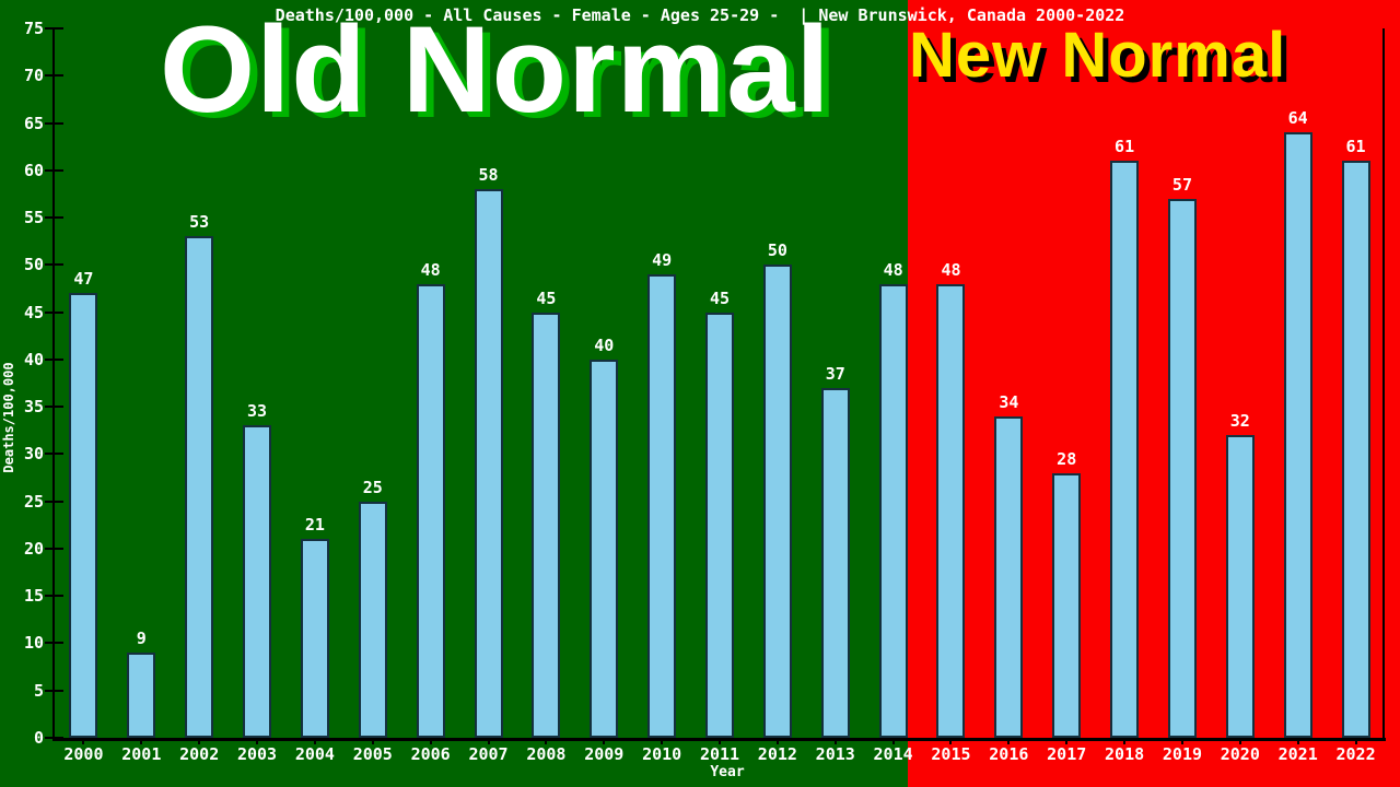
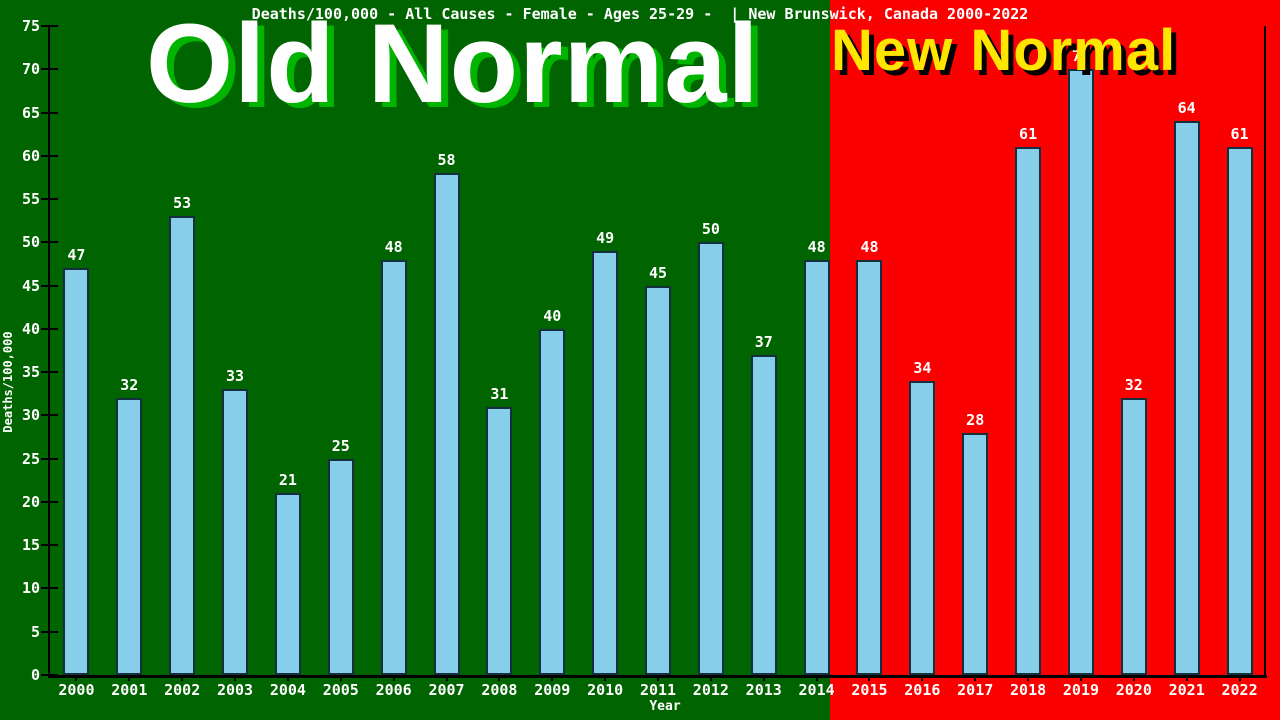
2001: 9 -> 32
2008: 45 -> 31
2019: 57 -> 70
